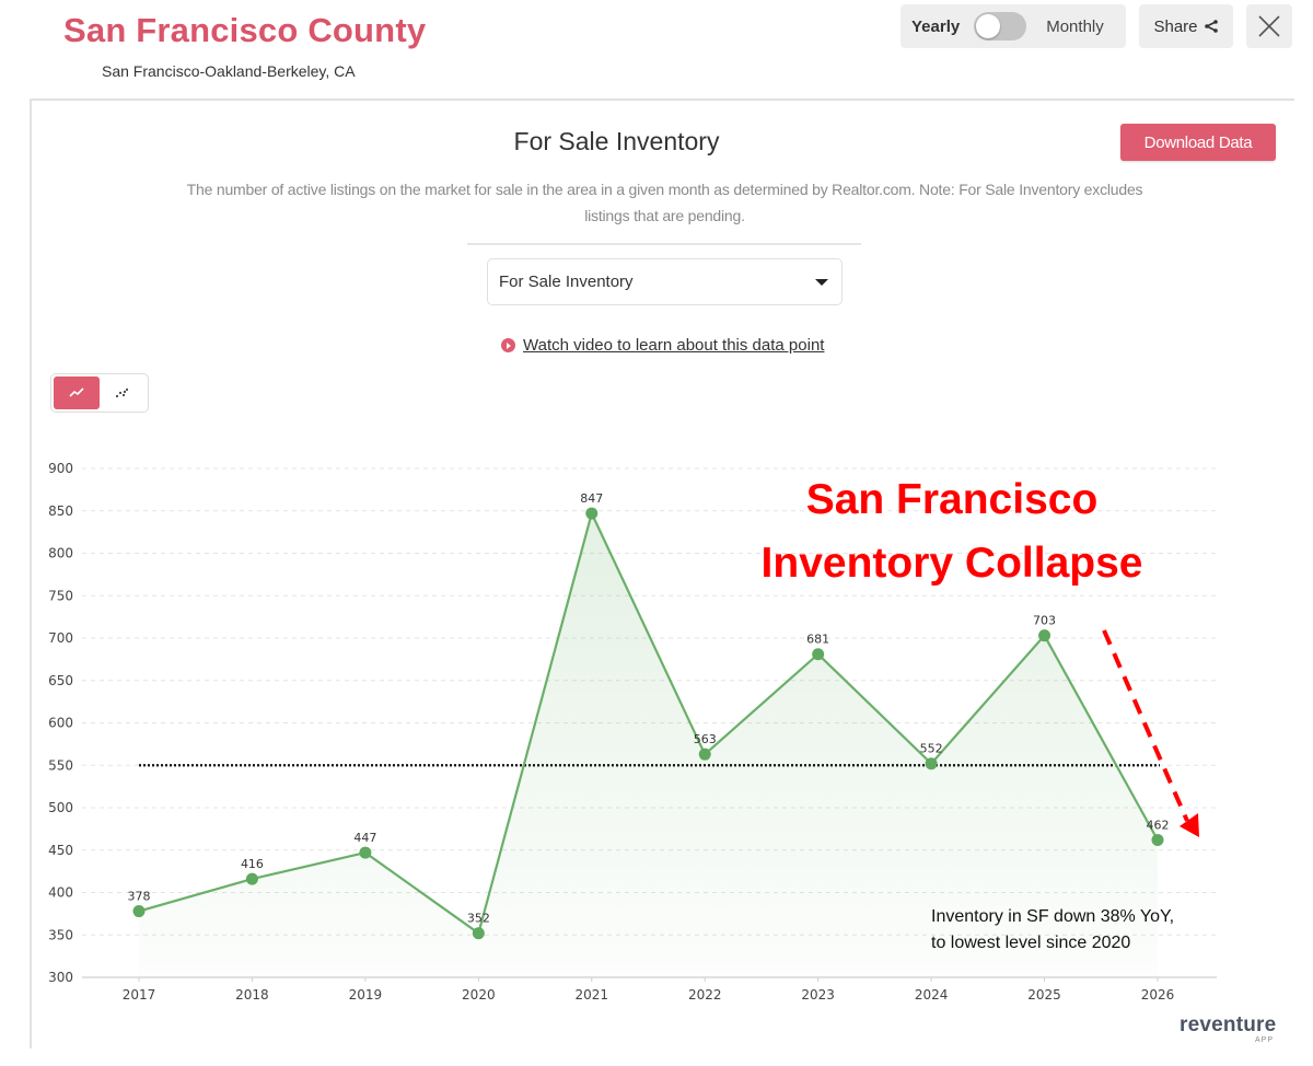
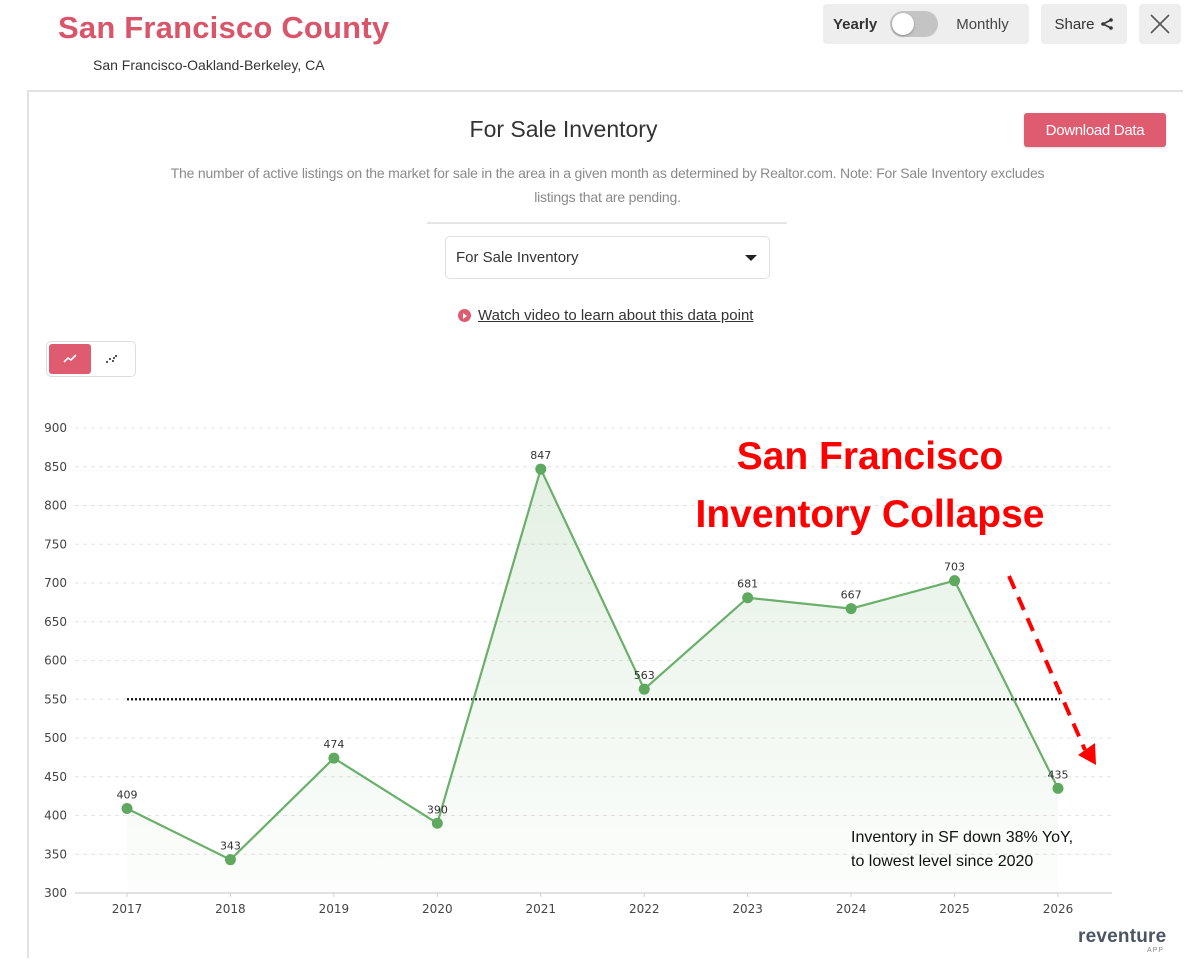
2017: 378 -> 409
2018: 416 -> 343
2019: 447 -> 474
2020: 352 -> 390
2024: 552 -> 667
2026: 462 -> 435
